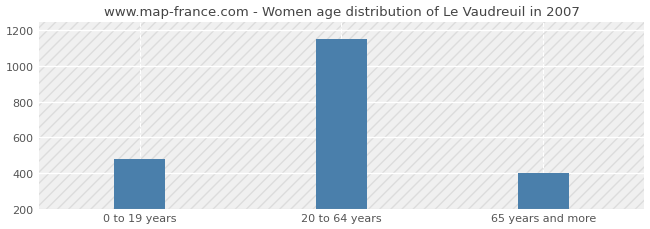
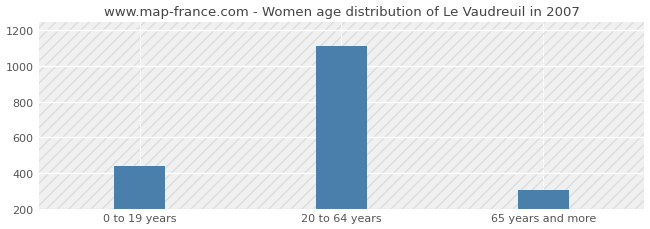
0 to 19 years: 480 -> 440
20 to 64 years: 1150 -> 1110
65 years and more: 400 -> 300
